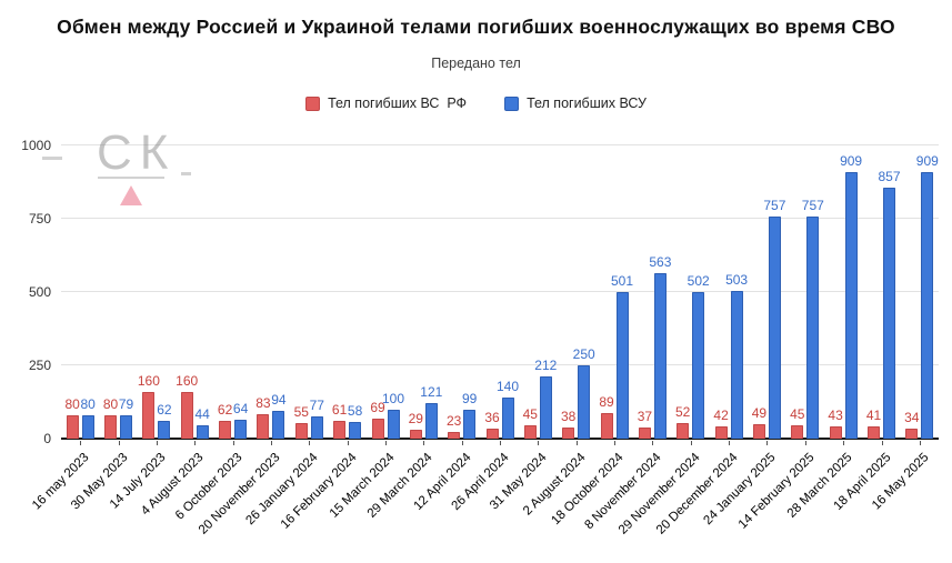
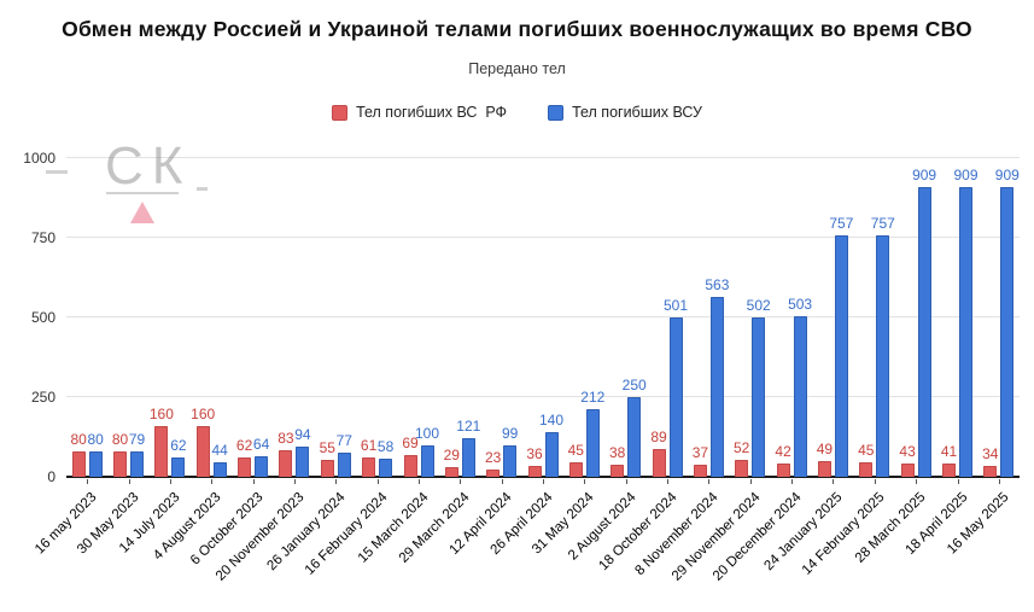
Тел погибших ВСУ/18 April 2025: 857 -> 909
